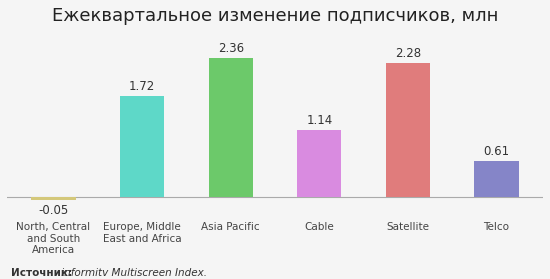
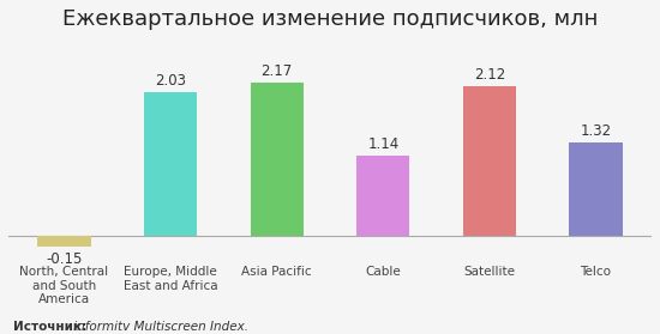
North, Central and South America: -0.05 -> -0.15
Europe, Middle East and Africa: 1.72 -> 2.03
Asia Pacific: 2.36 -> 2.17
Satellite: 2.28 -> 2.12
Telco: 0.61 -> 1.32
